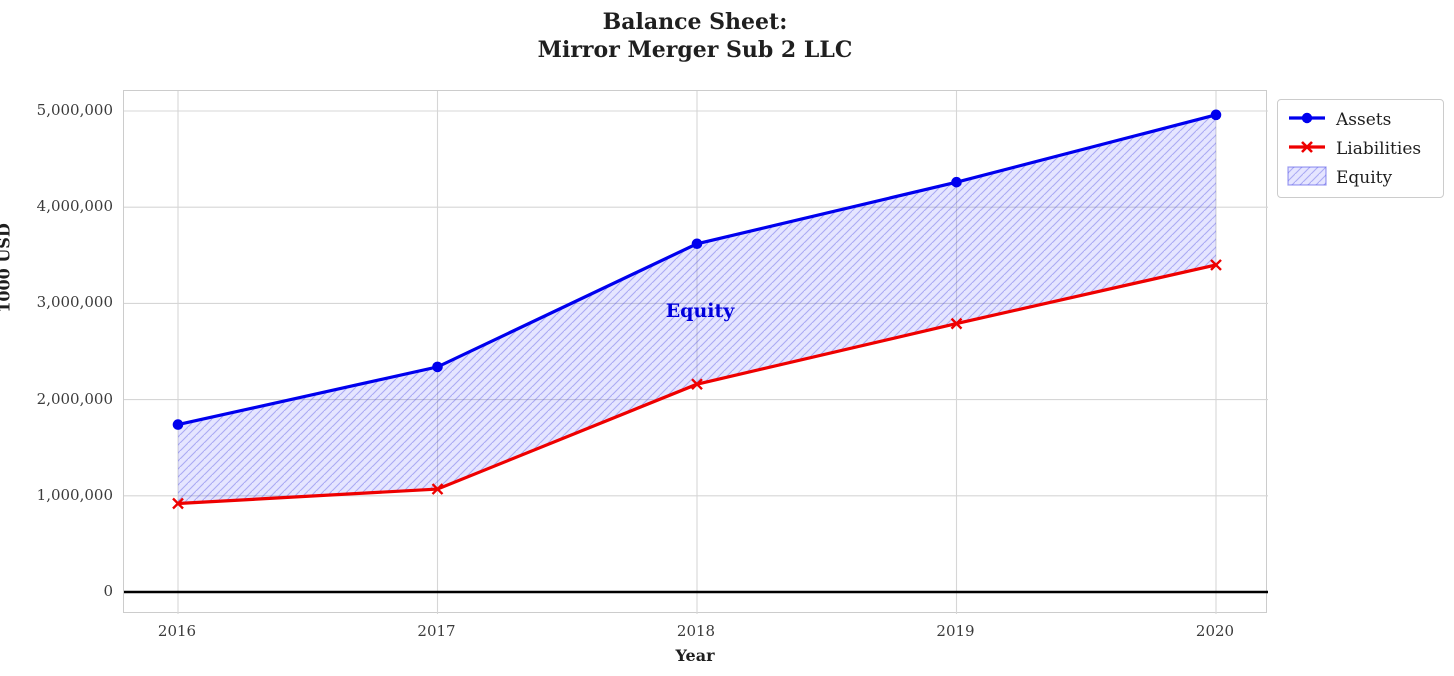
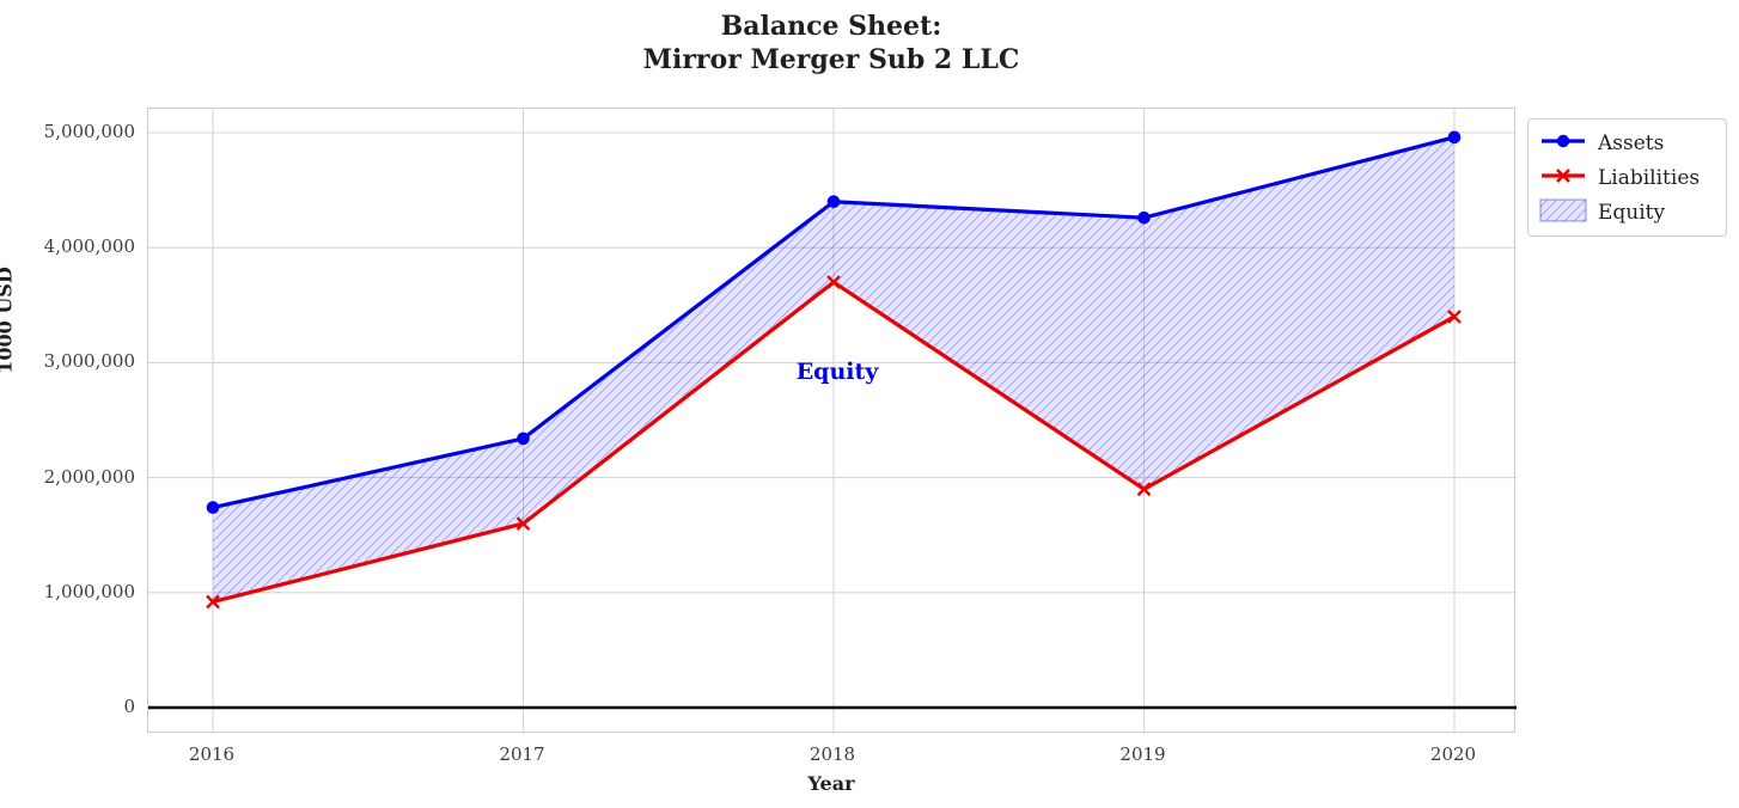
Liabilities/2017: 1100000 -> 1600000
Assets/2018: 3600000 -> 4400000
Liabilities/2018: 2200000 -> 3700000
Liabilities/2019: 2800000 -> 1900000
